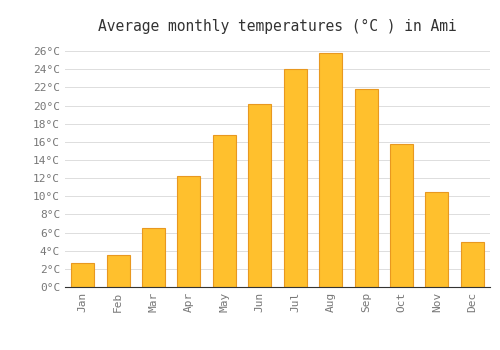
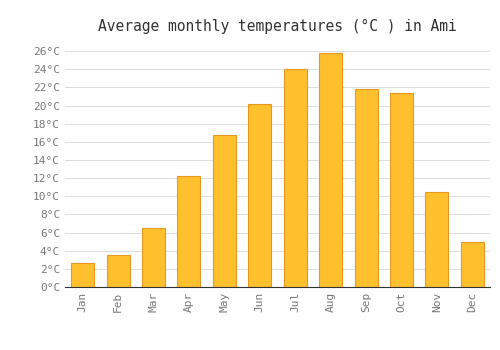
Oct: 15.8°C -> 21.4°C
